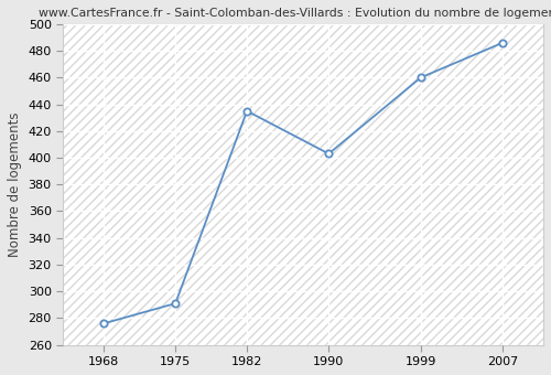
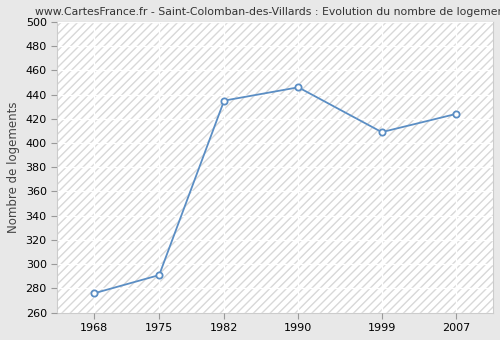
1990: 403 -> 446
1999: 460 -> 409
2007: 486 -> 424
